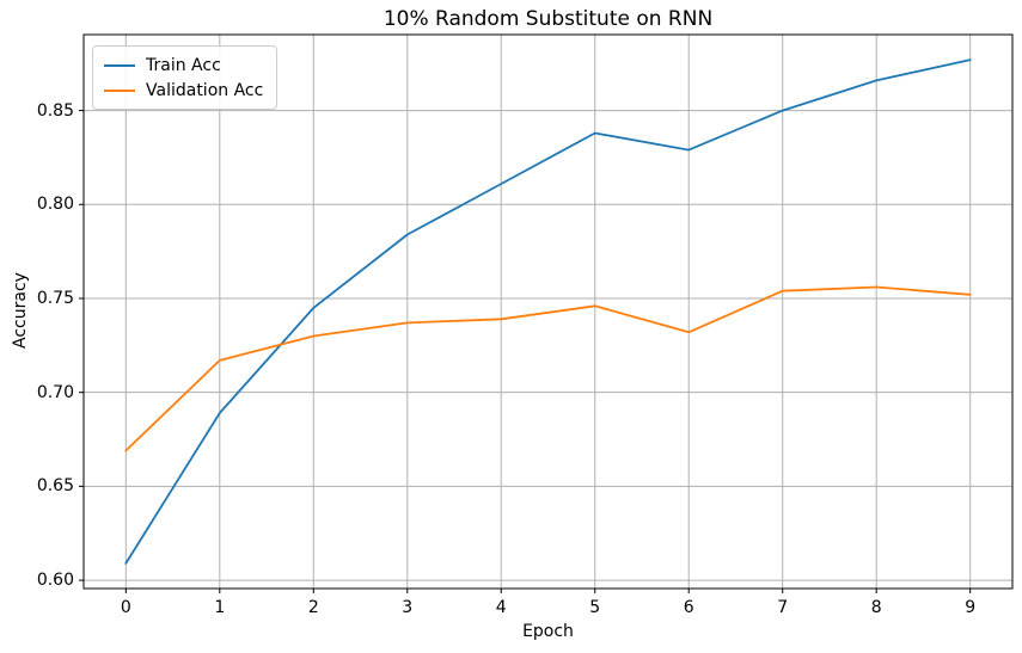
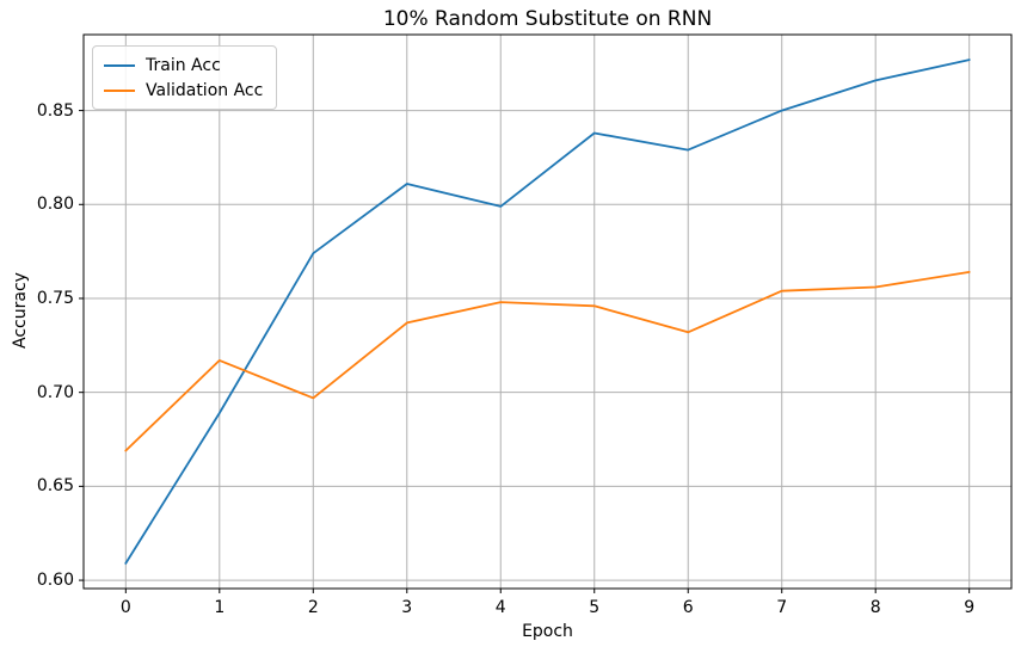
Train Acc/2: 0.745 -> 0.774
Validation Acc/2: 0.730 -> 0.697
Train Acc/3: 0.784 -> 0.811
Train Acc/4: 0.811 -> 0.799
Validation Acc/4: 0.739 -> 0.748
Validation Acc/9: 0.752 -> 0.764
